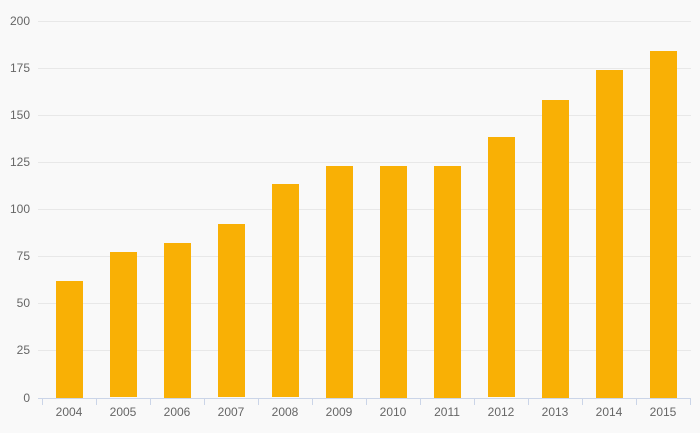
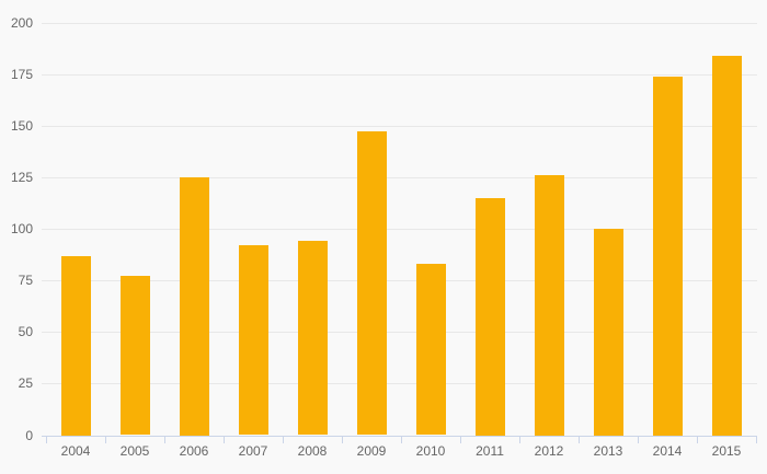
2004: 62 -> 87
2006: 82 -> 125
2008: 113 -> 94
2009: 123 -> 147
2010: 123 -> 83
2011: 123 -> 115
2012: 138 -> 126
2013: 158 -> 100
